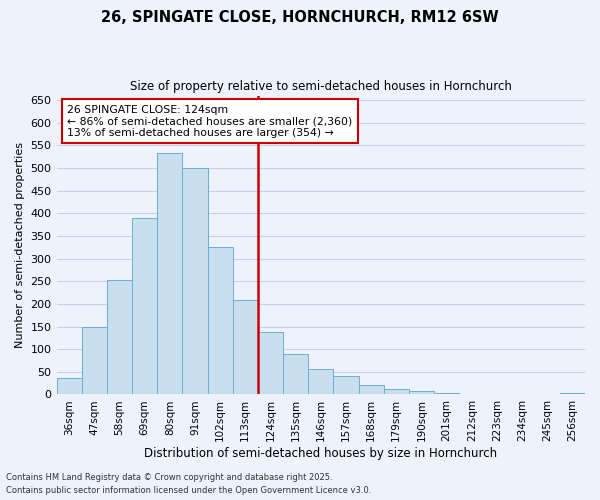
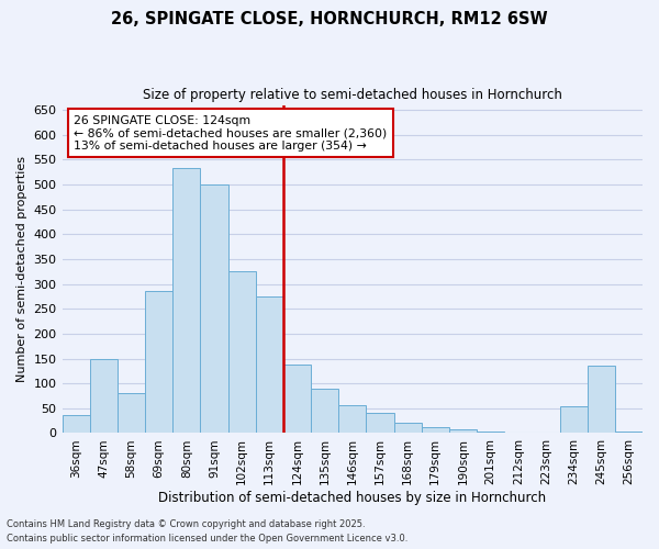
58sqm: 253 -> 80
69sqm: 390 -> 285
113sqm: 208 -> 275
234sqm: 1 -> 55
245sqm: 1 -> 135
